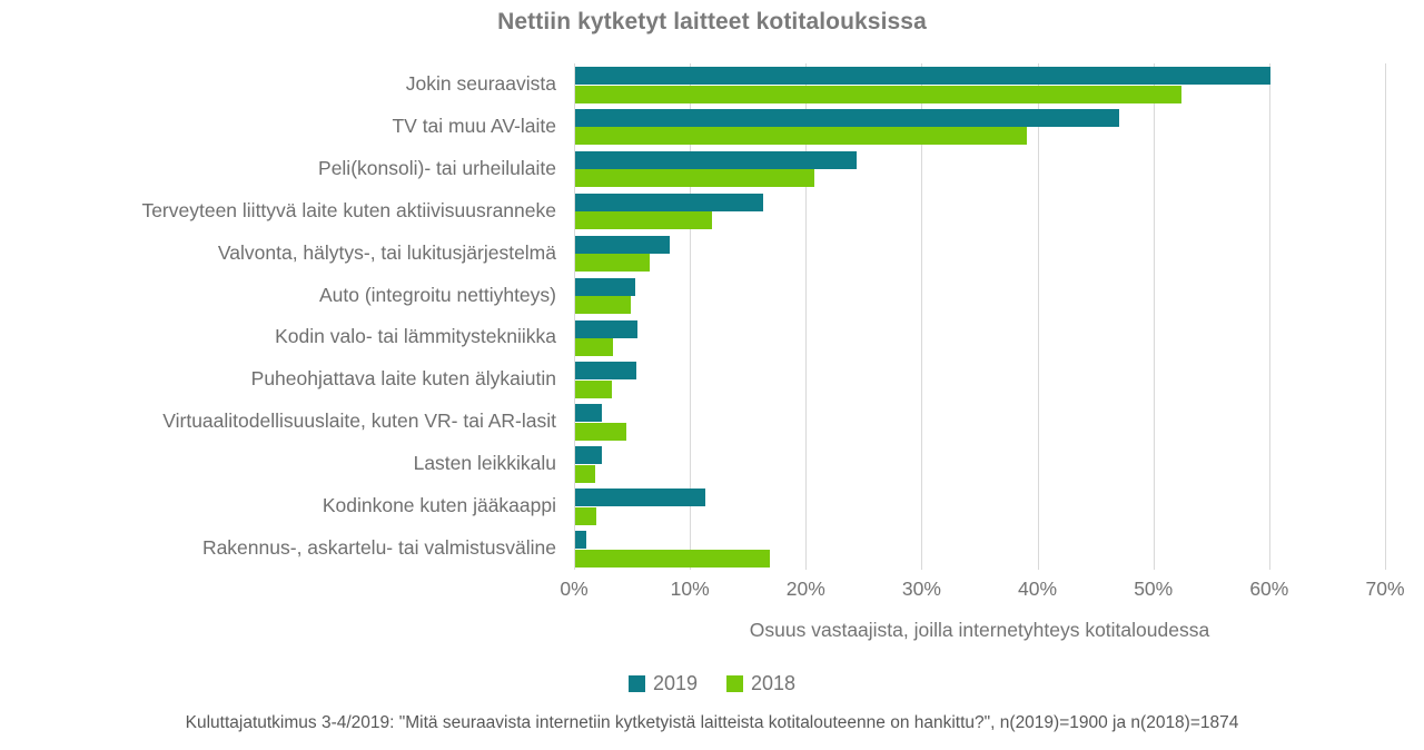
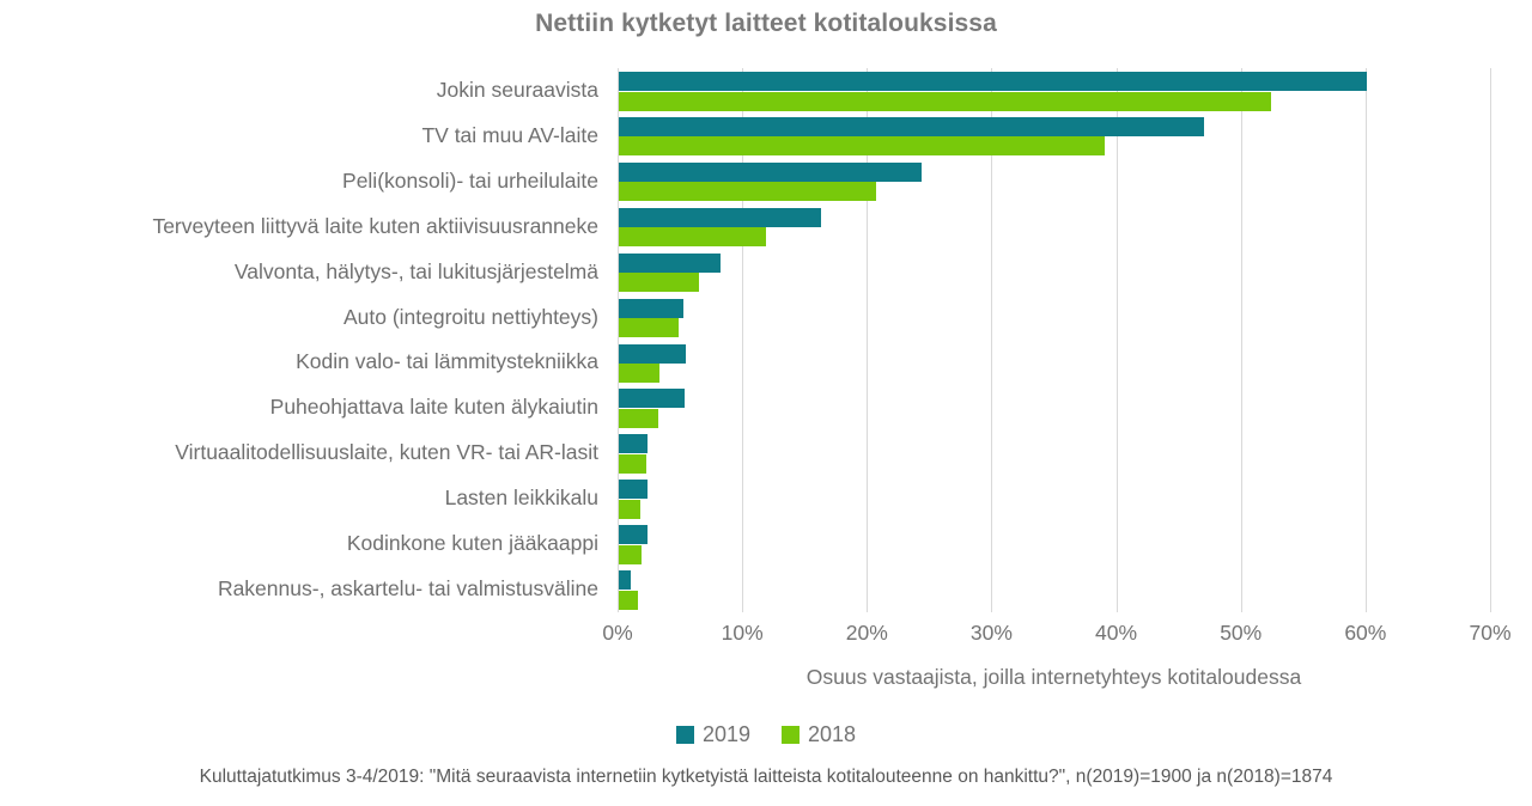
2018/Virtuaalitodellisuuslaite, kuten VR- tai AR-lasit: 4.4% -> 2.2%
2019/Kodinkone kuten jääkaappi: 11.2% -> 2.3%
2018/Rakennus-, askartelu- tai valmistusväline: 16.8% -> 1.5%
